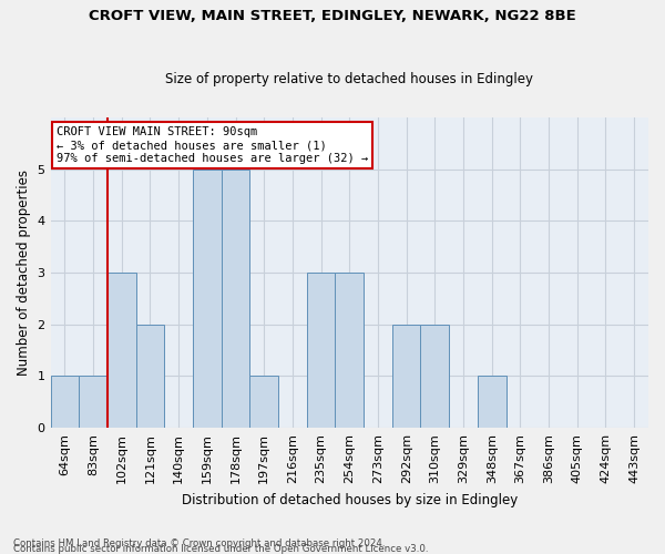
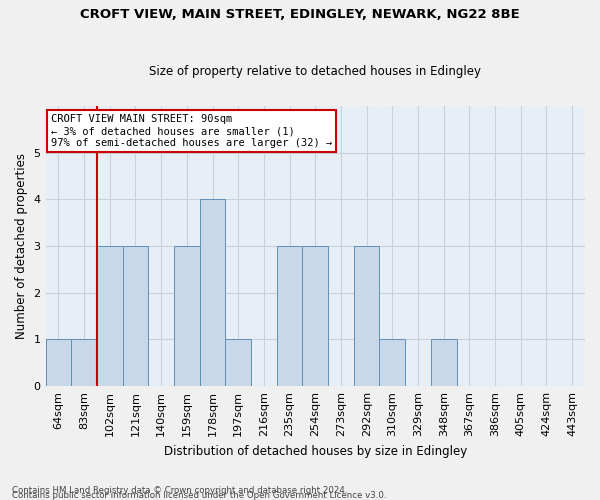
121sqm: 2 -> 3
159sqm: 5 -> 3
178sqm: 5 -> 4
292sqm: 2 -> 3
310sqm: 2 -> 1
